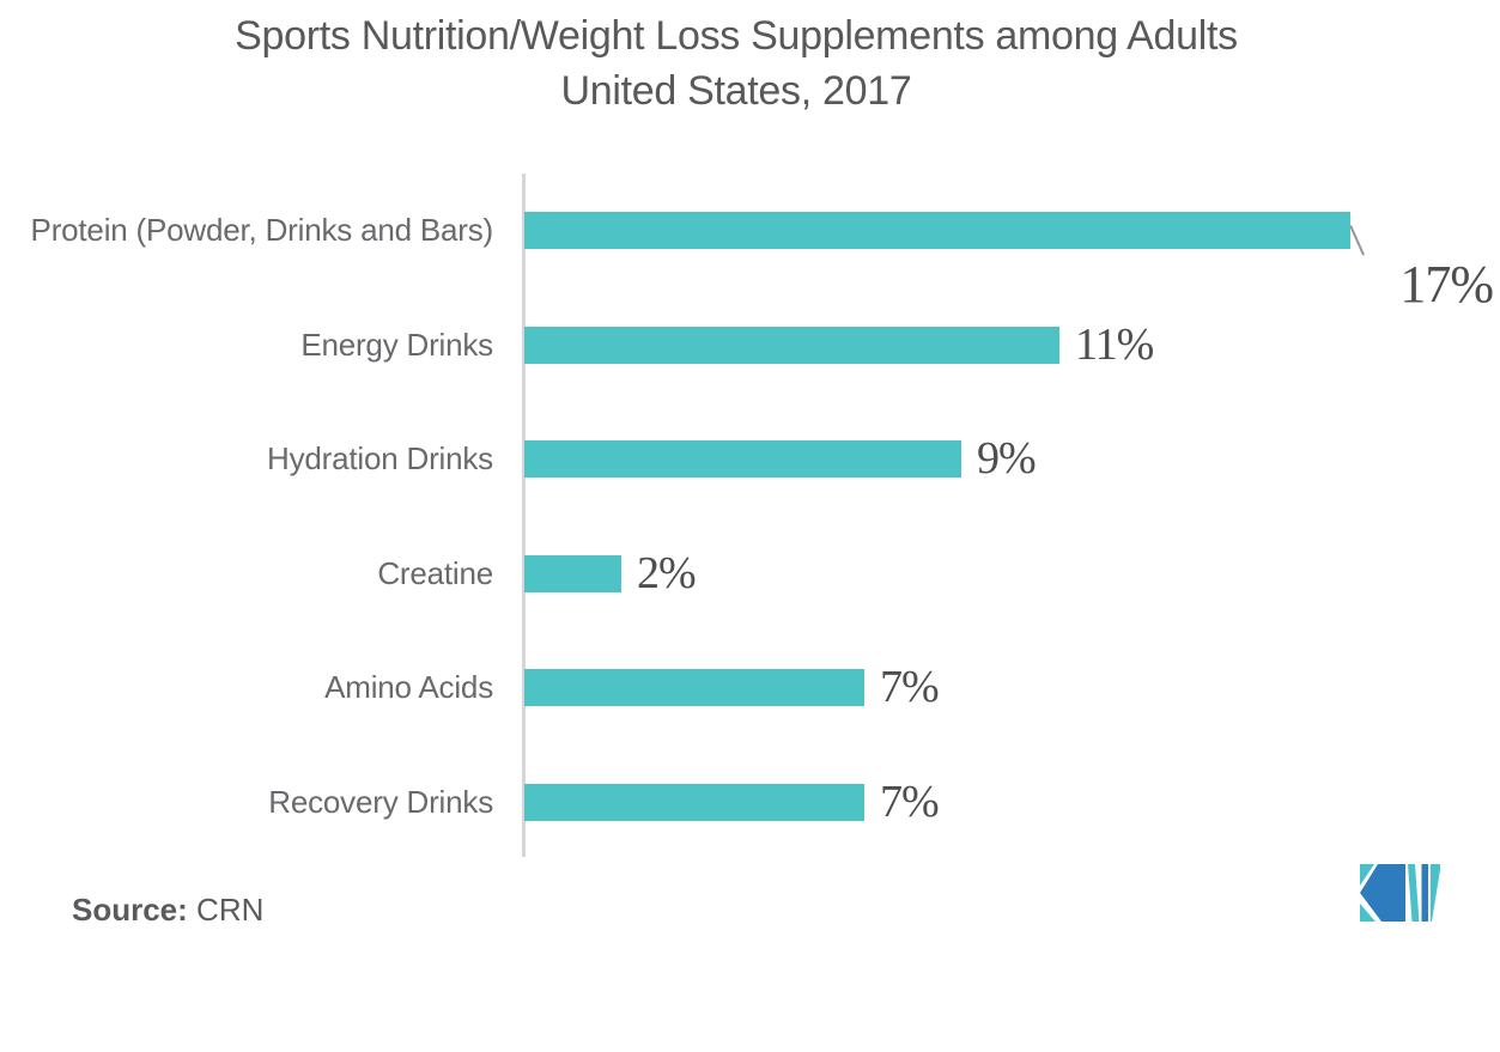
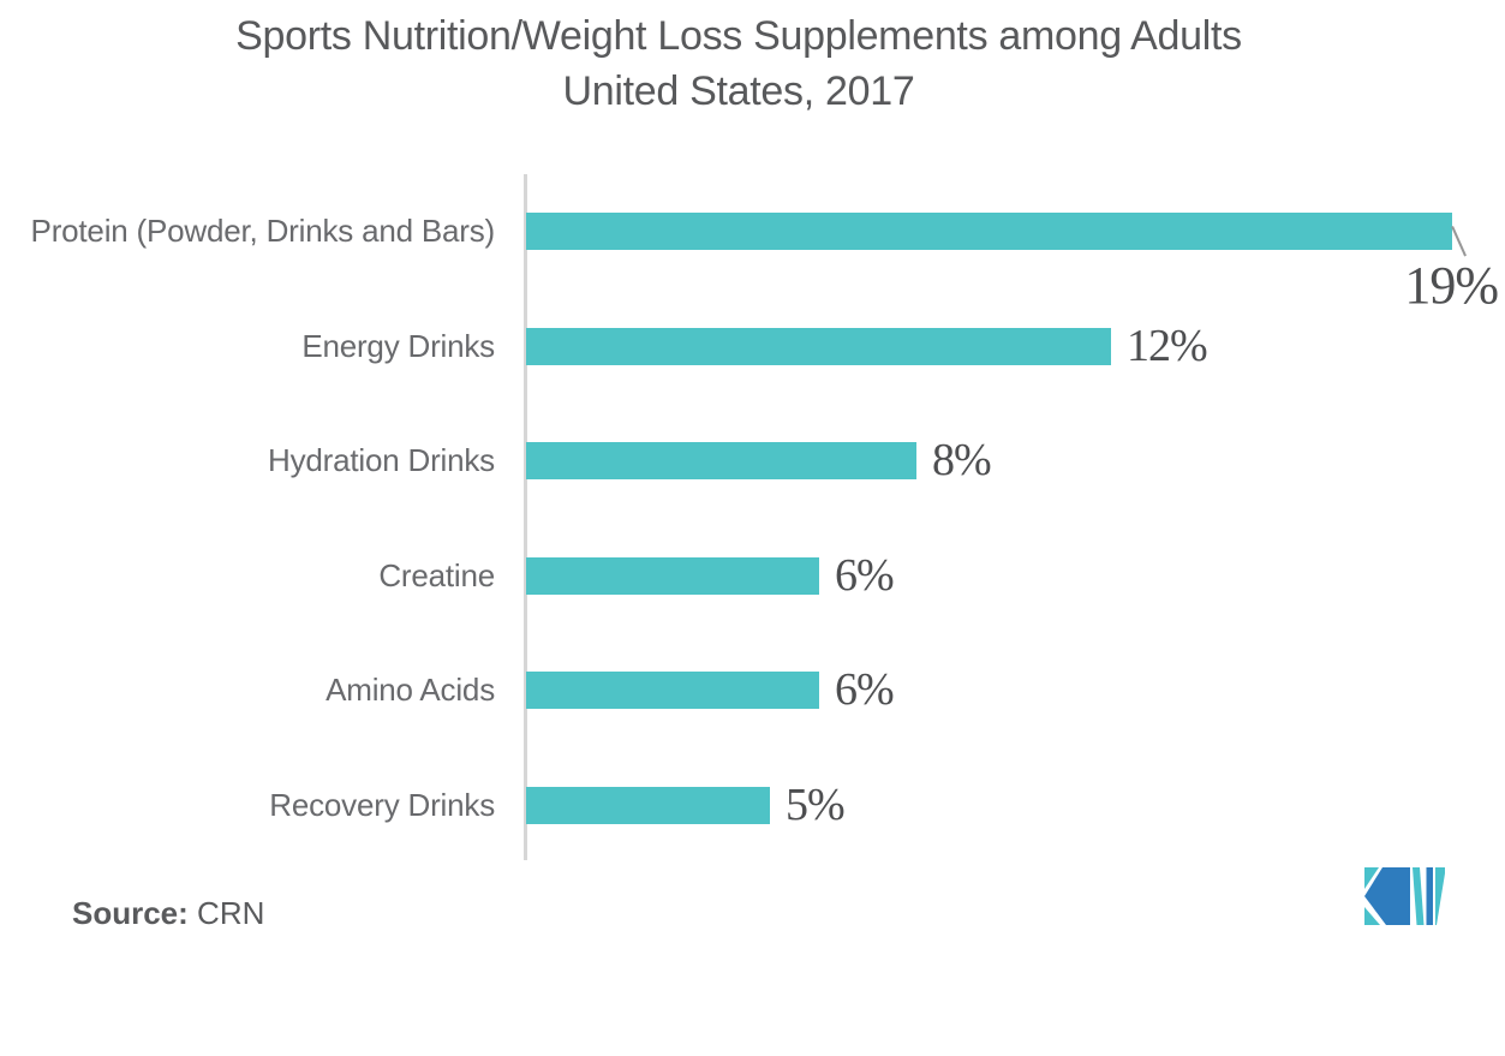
Protein (Powder, Drinks and Bars): 17% -> 19%
Energy Drinks: 11% -> 12%
Hydration Drinks: 9% -> 8%
Creatine: 2% -> 6%
Amino Acids: 7% -> 6%
Recovery Drinks: 7% -> 5%
